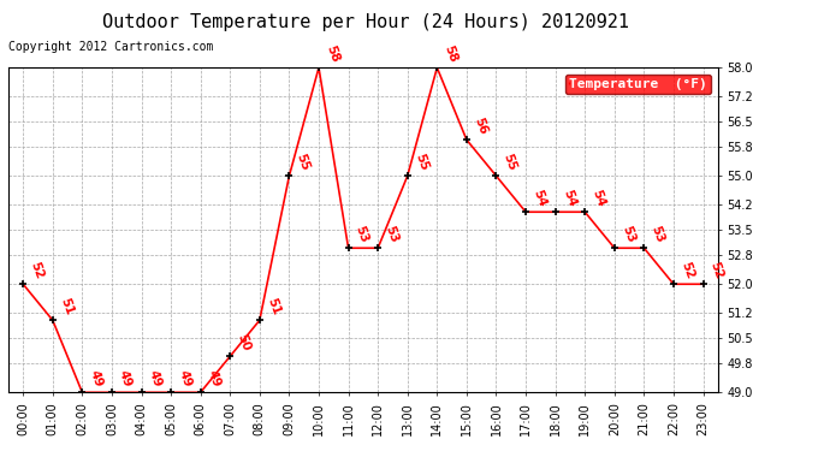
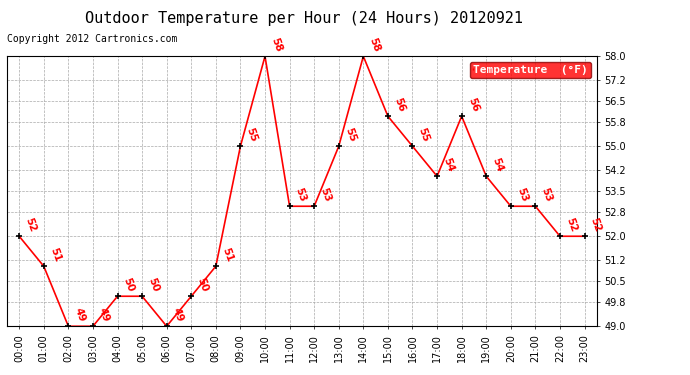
04:00: 49 -> 50
05:00: 49 -> 50
18:00: 54 -> 56
